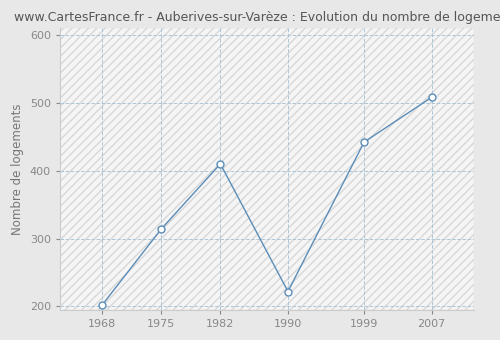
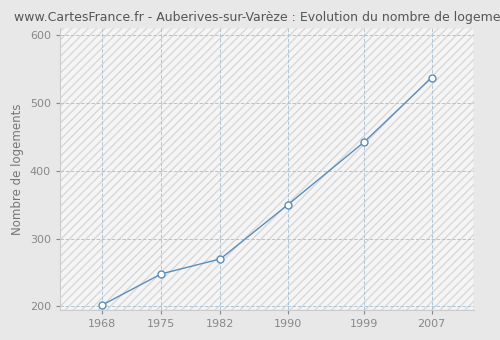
1975: 314 -> 248
1982: 410 -> 270
1990: 222 -> 350
2007: 508 -> 537
